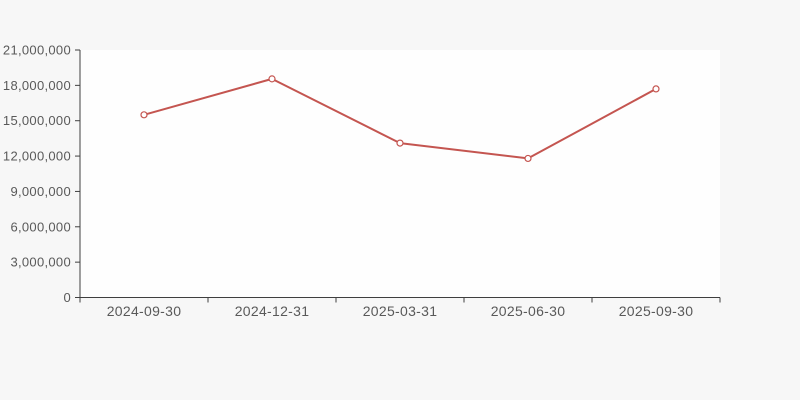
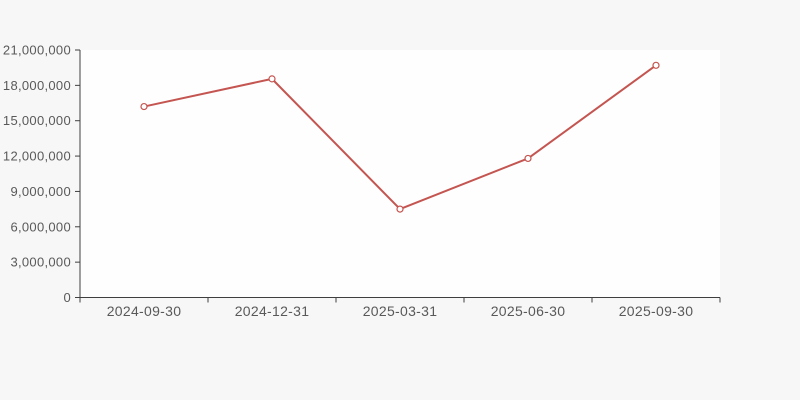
2024-09-30: 15500000 -> 16200000
2025-03-31: 13100000 -> 7500000
2025-09-30: 17700000 -> 19700000
